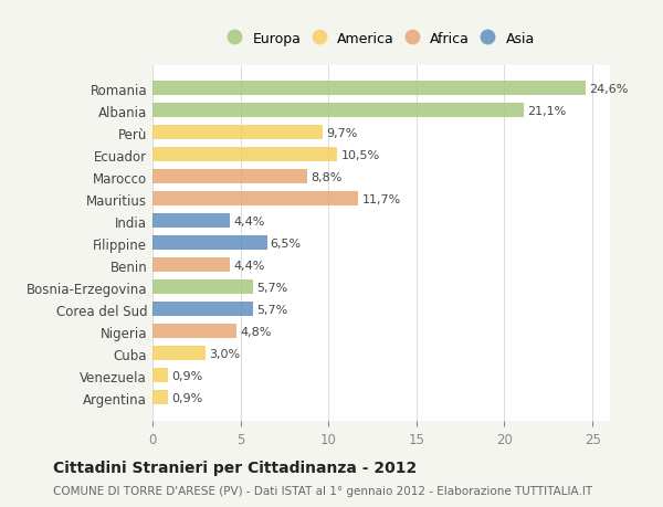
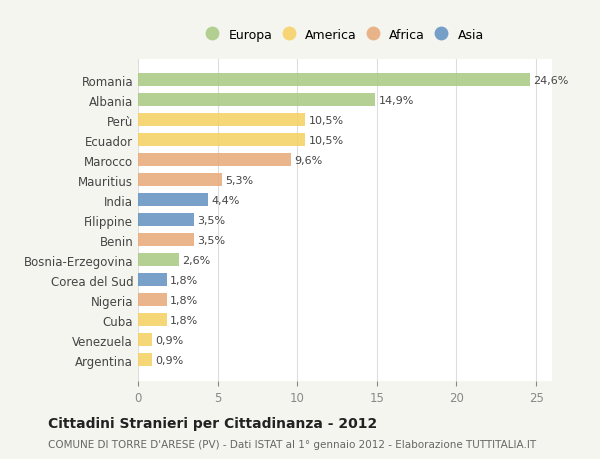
Albania: 21,1% -> 14,9%
Perù: 9,7% -> 10,5%
Marocco: 8,8% -> 9,6%
Mauritius: 11,7% -> 5,3%
Filippine: 6,5% -> 3,5%
Benin: 4,4% -> 3,5%
Bosnia-Erzegovina: 5,7% -> 2,6%
Corea del Sud: 5,7% -> 1,8%
Nigeria: 4,8% -> 1,8%
Cuba: 3,0% -> 1,8%
